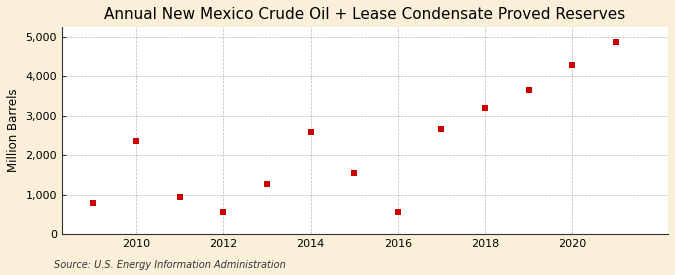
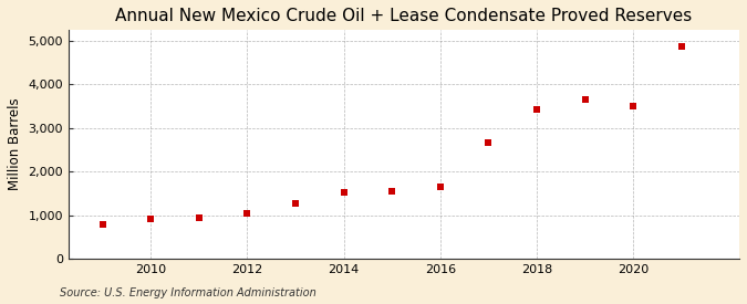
2010: 2,350 -> 920
2012: 550 -> 1,030
2014: 2,600 -> 1,530
2016: 550 -> 1,640
2018: 3,200 -> 3,430
2020: 4,300 -> 3,510
